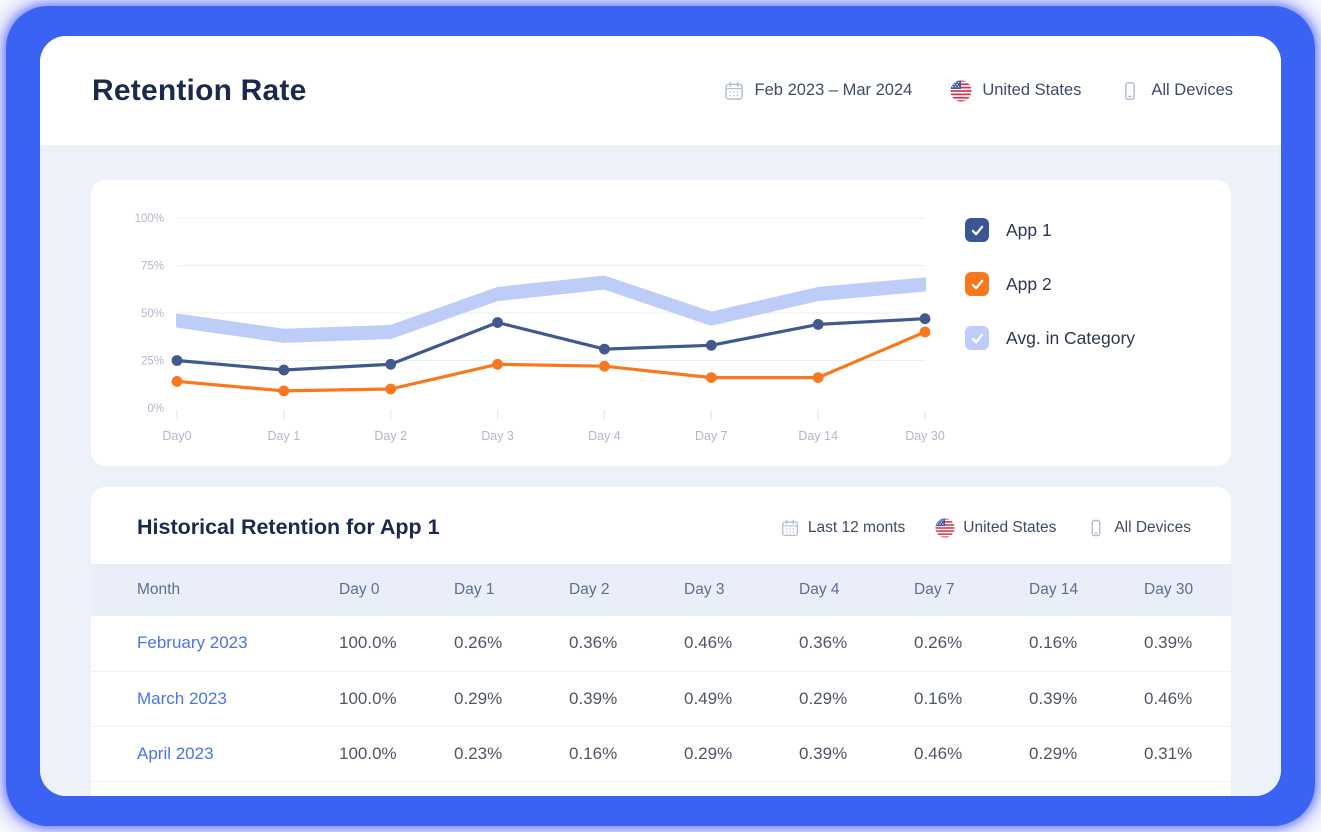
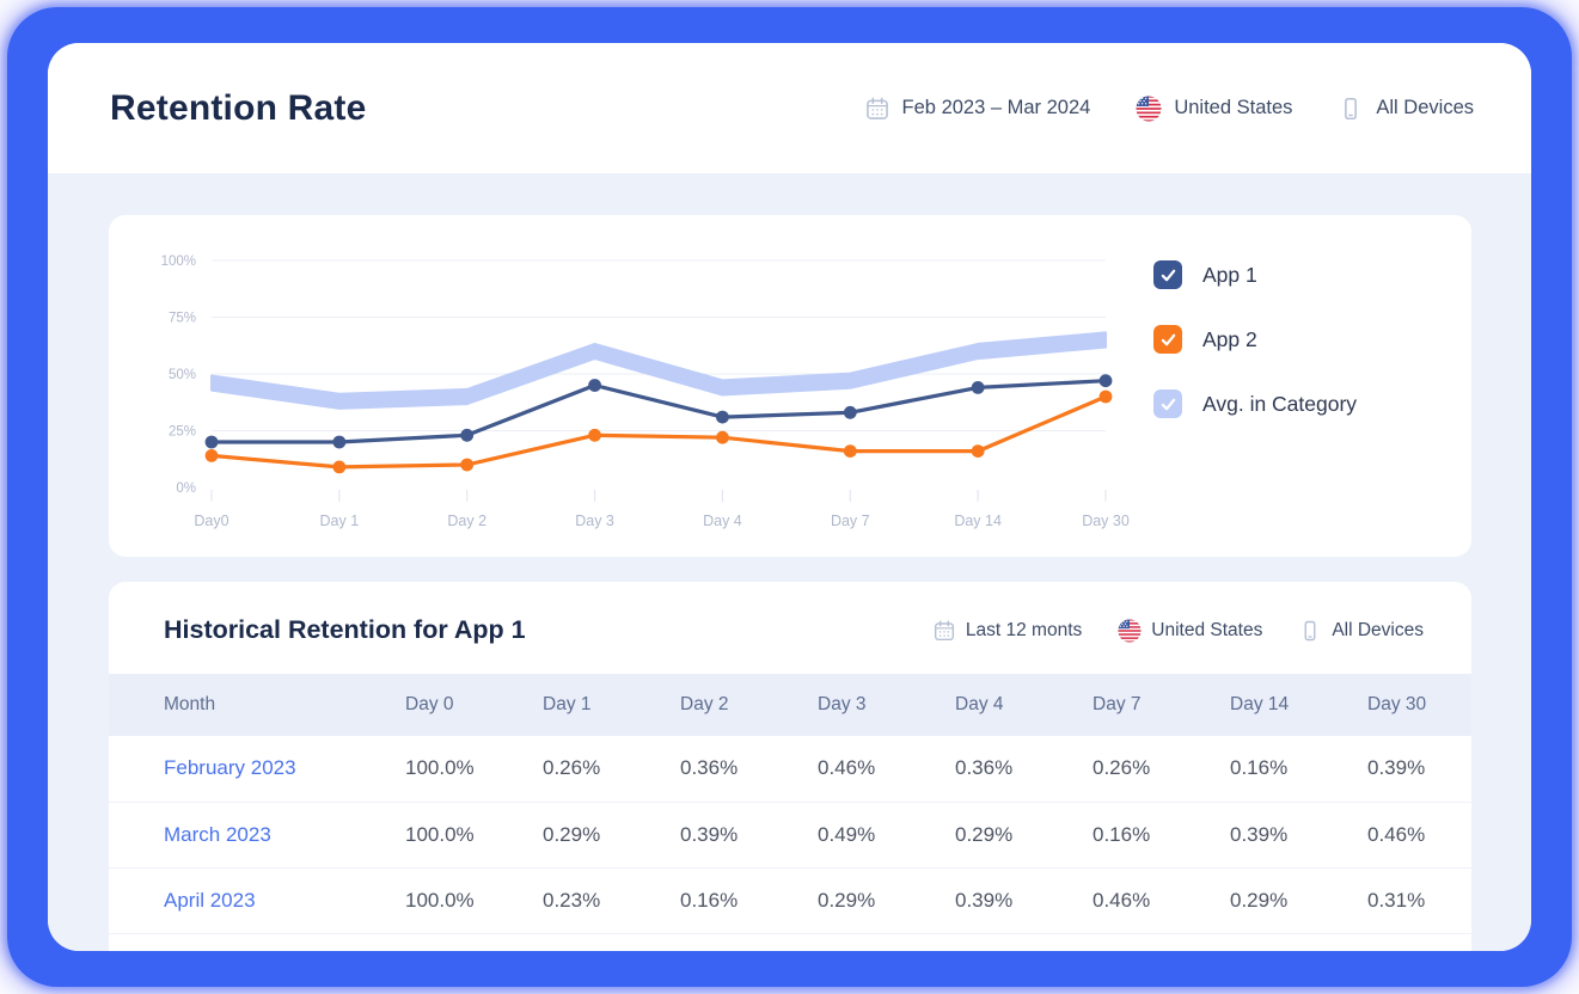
App 1/Day0: 25% -> 20%
Avg. in Category/Day 4: 66% -> 44%
